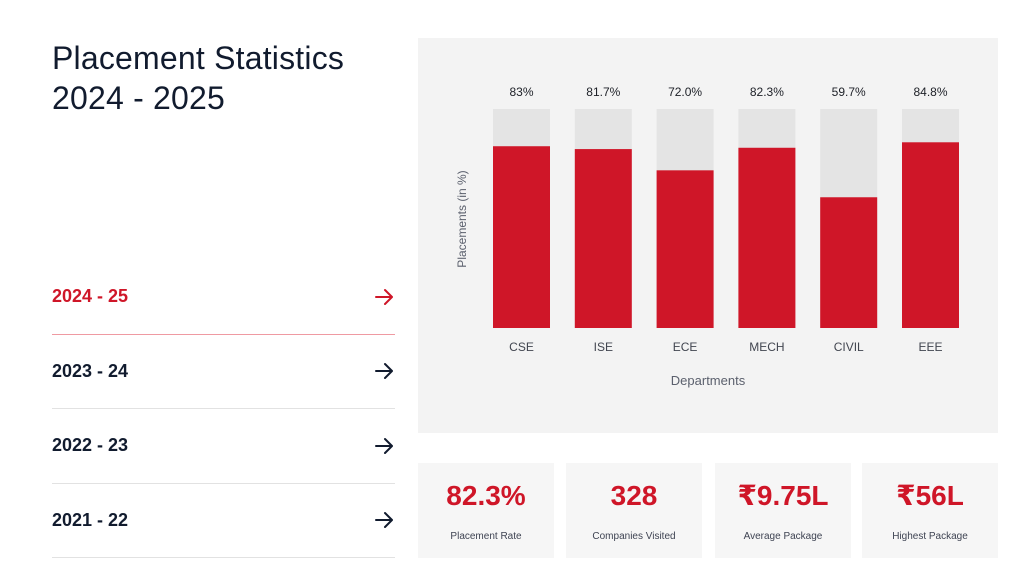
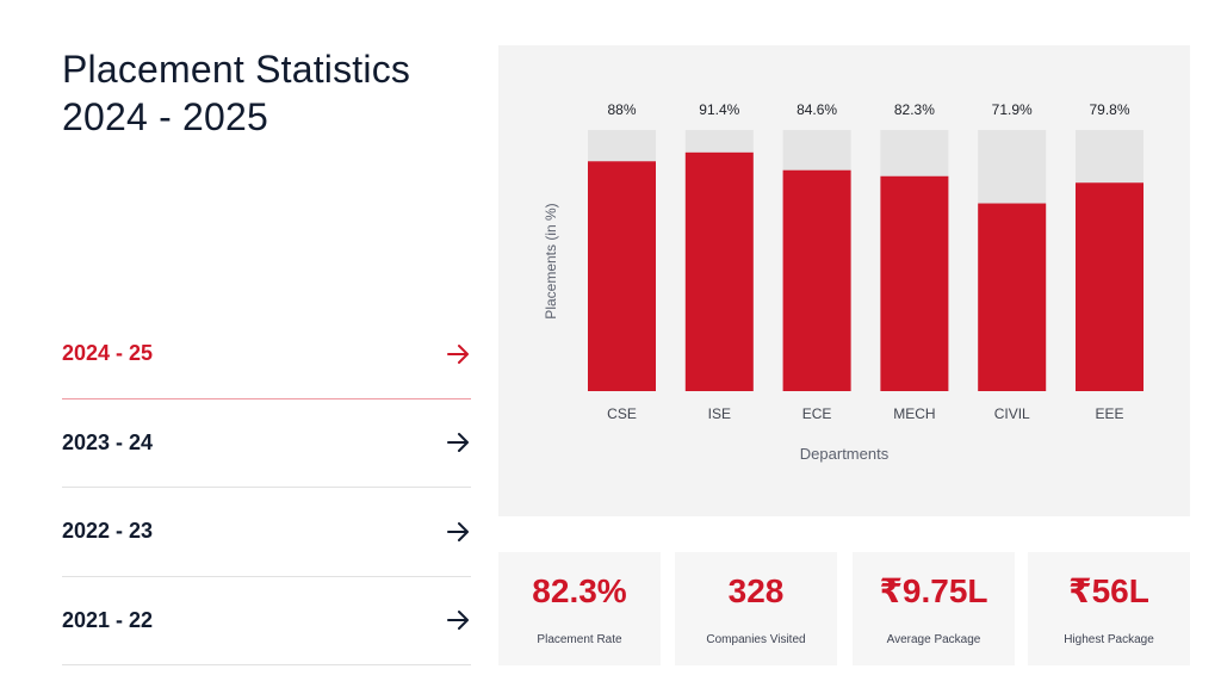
CSE: 83% -> 88%
ISE: 81.7% -> 91.4%
ECE: 72.0% -> 84.6%
CIVIL: 59.7% -> 71.9%
EEE: 84.8% -> 79.8%
